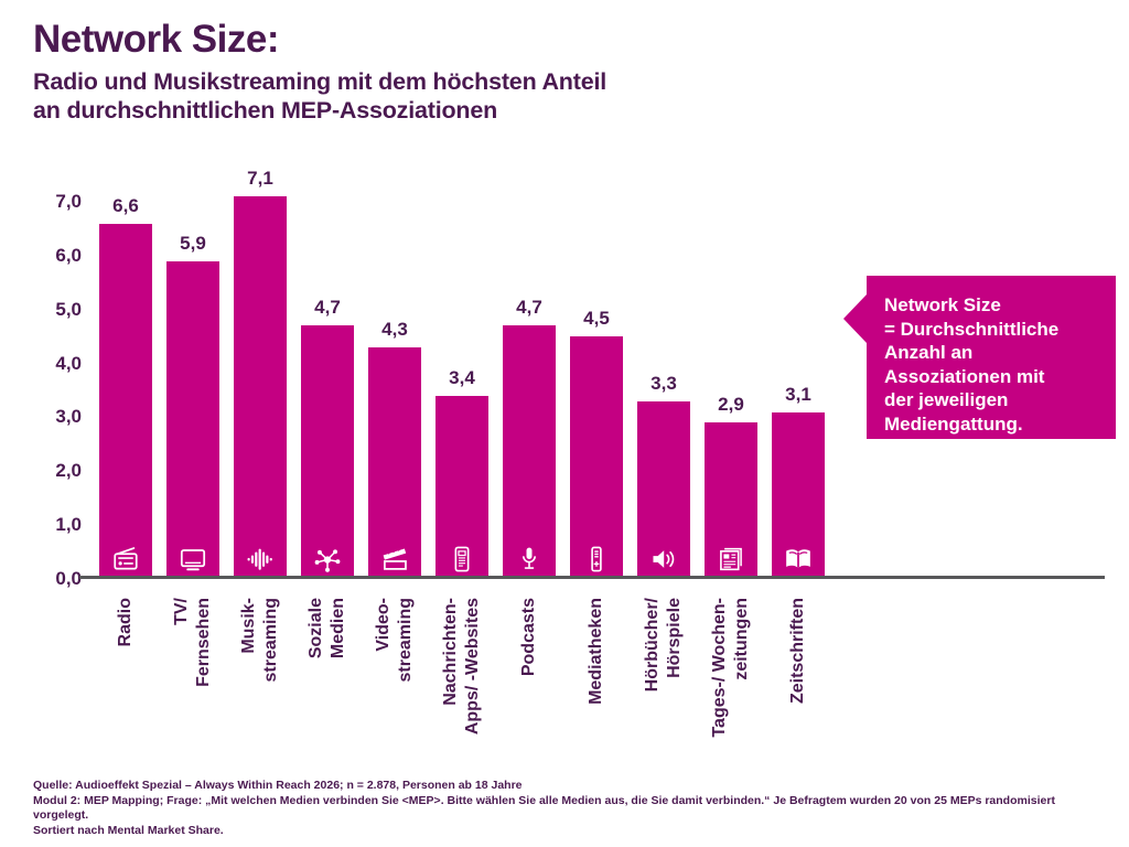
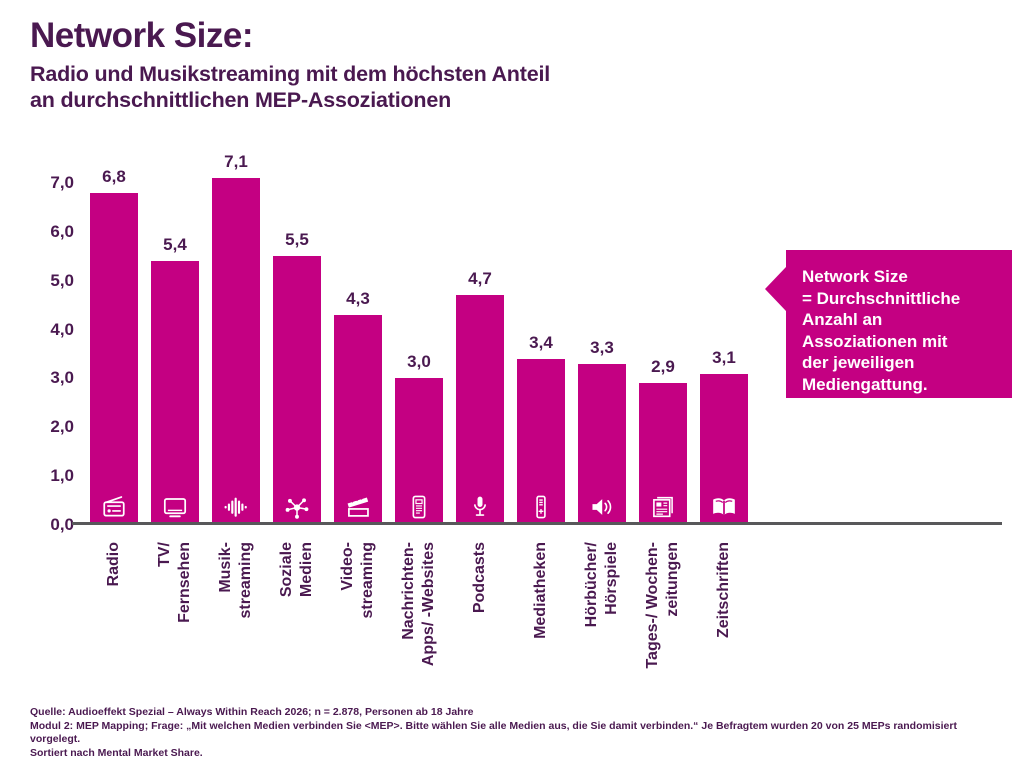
Radio: 6,6 -> 6,8
TV/Fernsehen: 5,9 -> 5,4
Soziale Medien: 4,7 -> 5,5
Nachrichten-Apps/-Websites: 3,4 -> 3,0
Mediatheken: 4,5 -> 3,4
